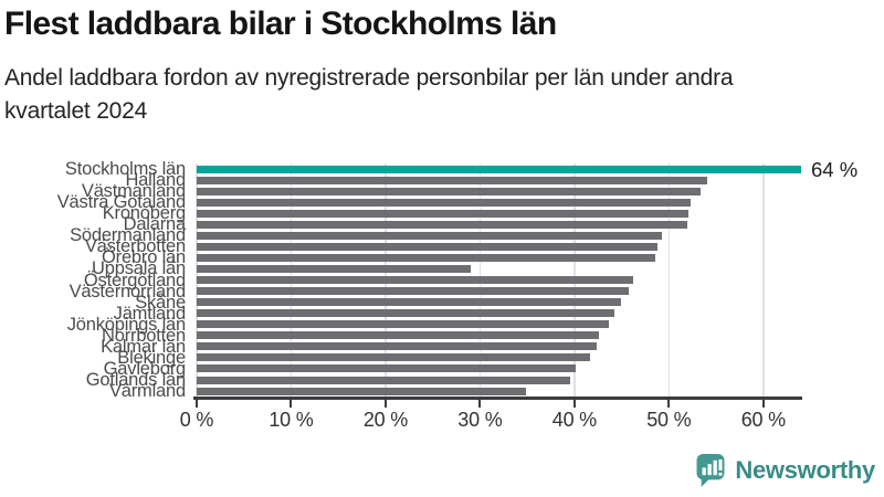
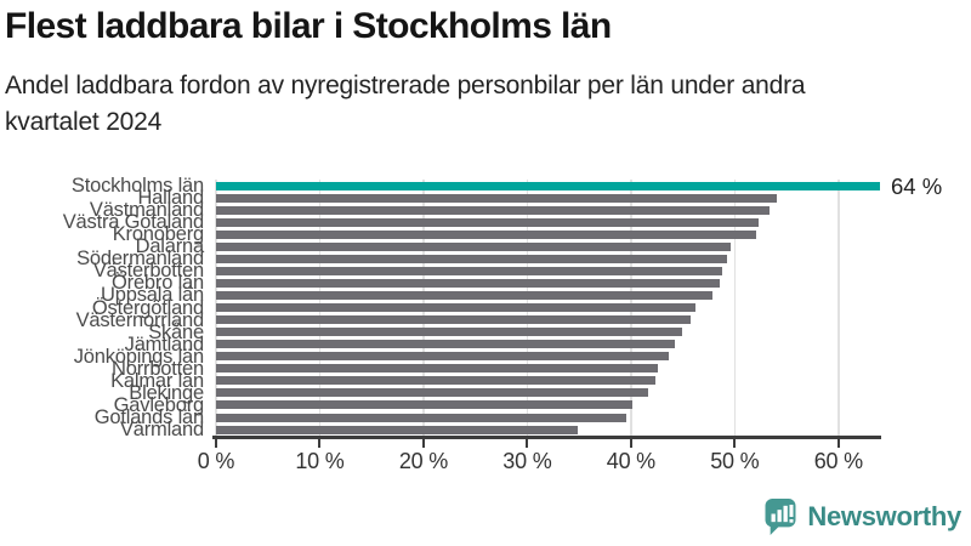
Dalarna: 52% -> 50%
Uppsala län: 29% -> 48%
